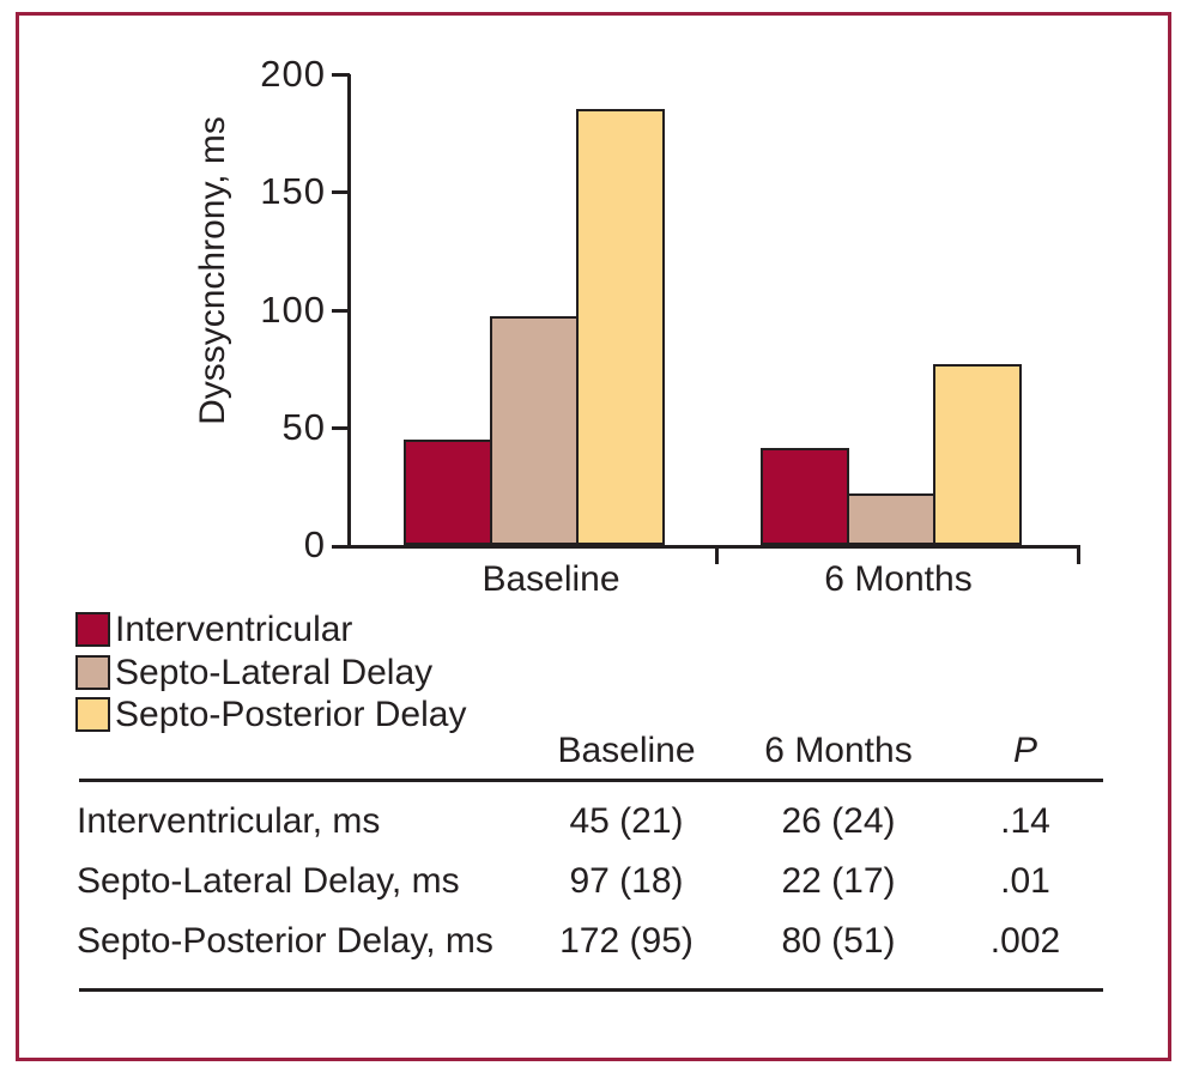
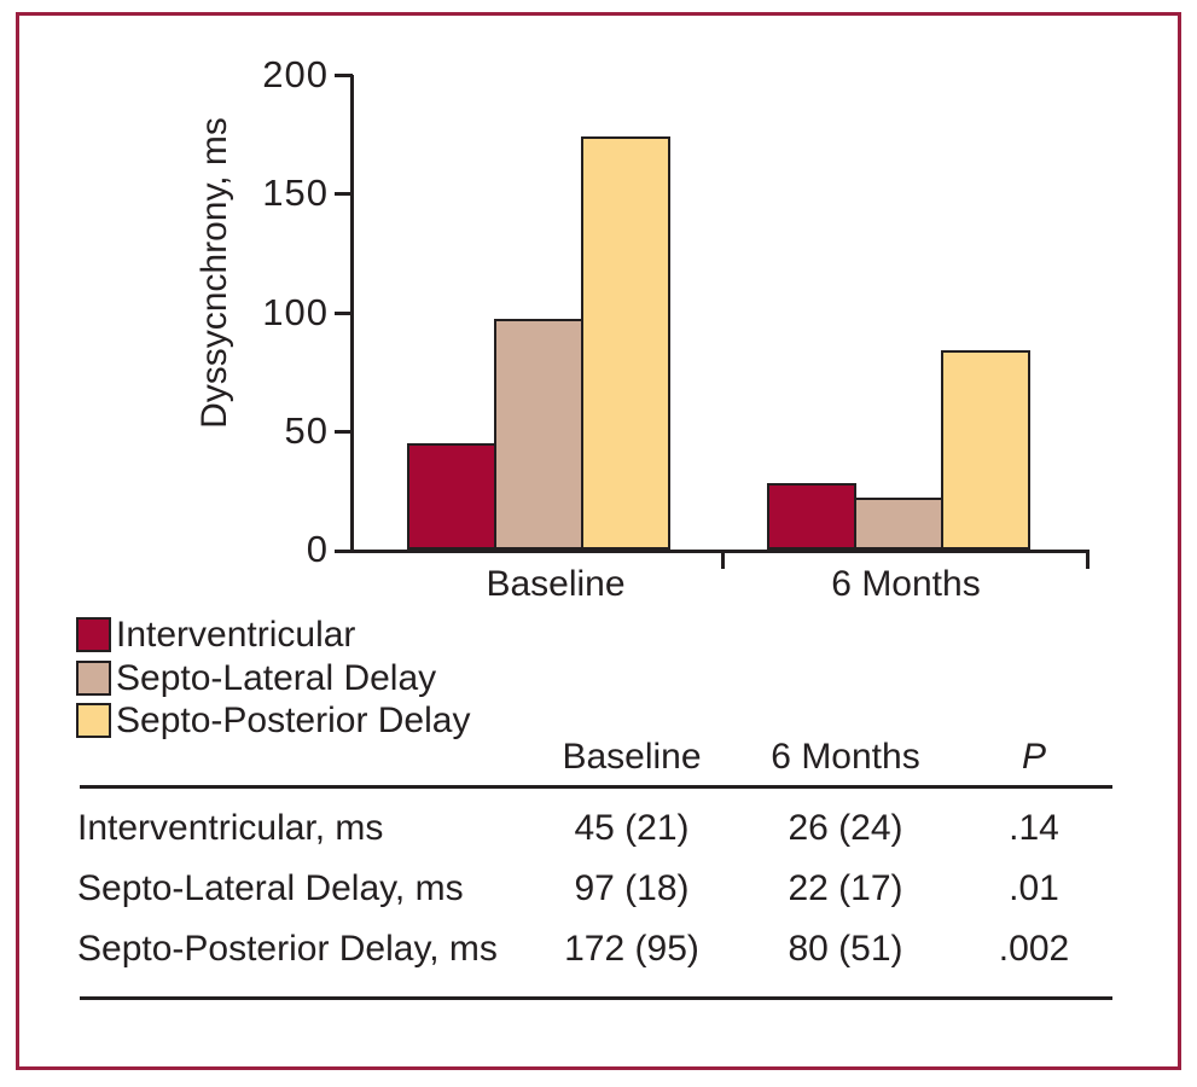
Septo-Posterior Delay/Baseline: 185 -> 174
Interventricular/6 Months: 41 -> 28
Septo-Posterior Delay/6 Months: 77 -> 84
